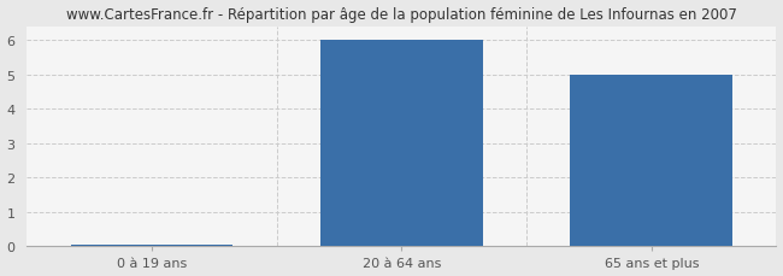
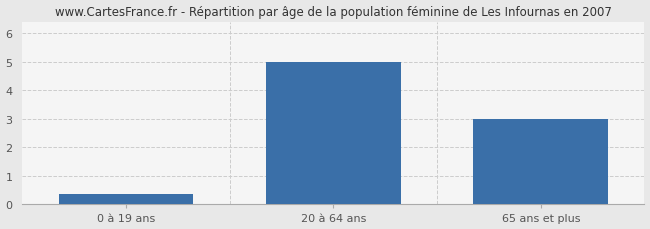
0 à 19 ans: 0.05 -> 0.35
20 à 64 ans: 6.00 -> 5.00
65 ans et plus: 5.00 -> 3.00
